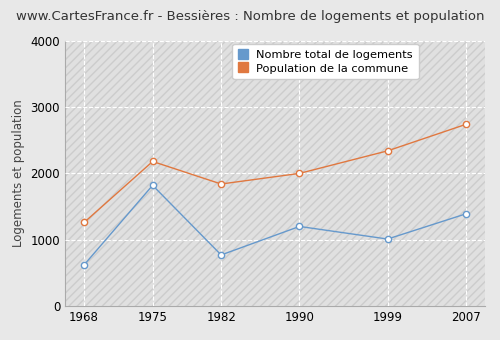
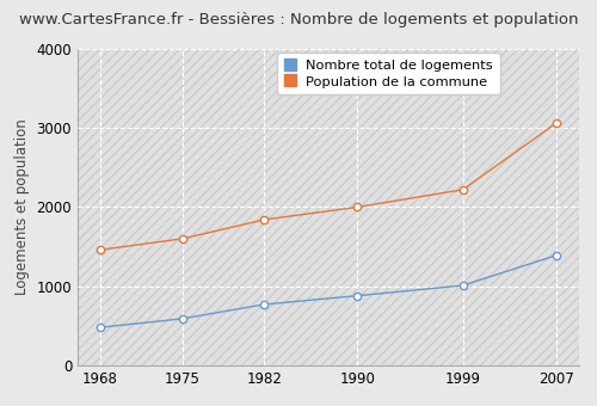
Nombre total de logements/1968: 620 -> 480
Population de la commune/1968: 1260 -> 1460
Nombre total de logements/1975: 1820 -> 590
Population de la commune/1975: 2180 -> 1600
Nombre total de logements/1990: 1200 -> 880
Population de la commune/1999: 2340 -> 2220
Population de la commune/2007: 2740 -> 3060
